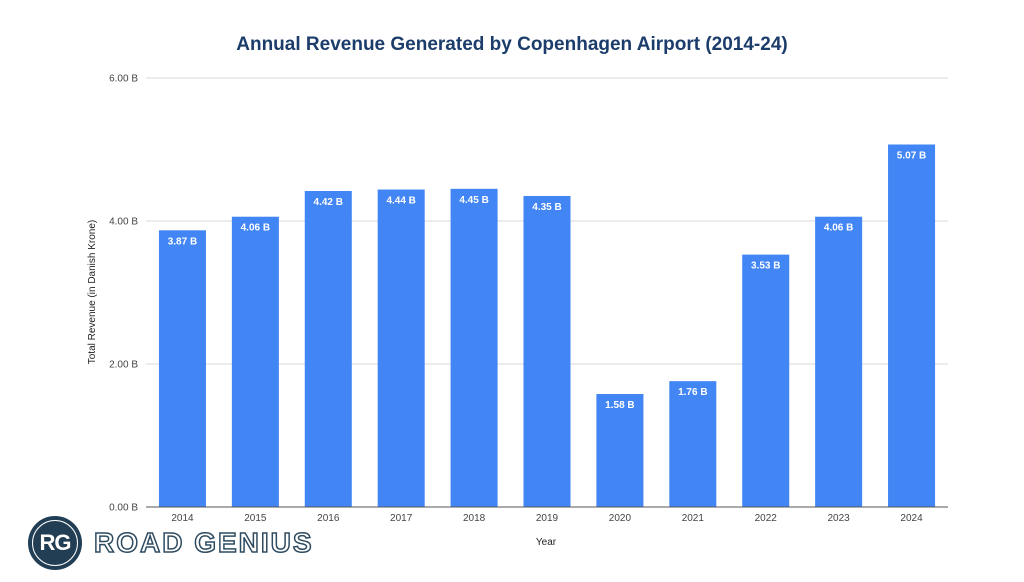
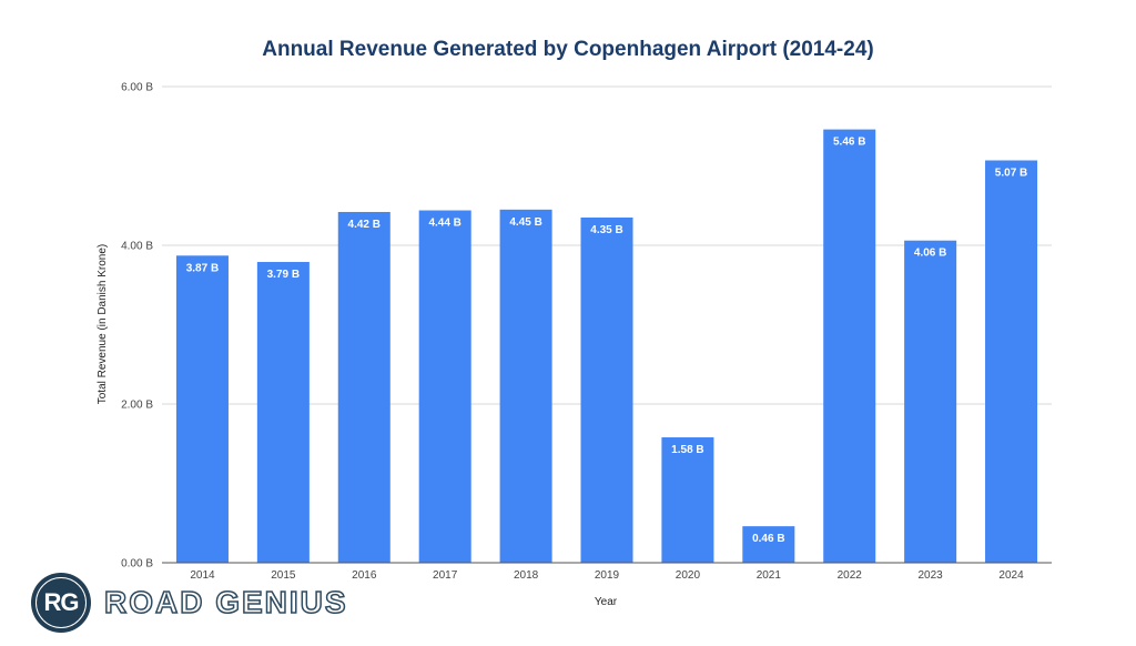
2015: 4.06 -> 3.79
2021: 1.76 -> 0.46
2022: 3.53 -> 5.46
